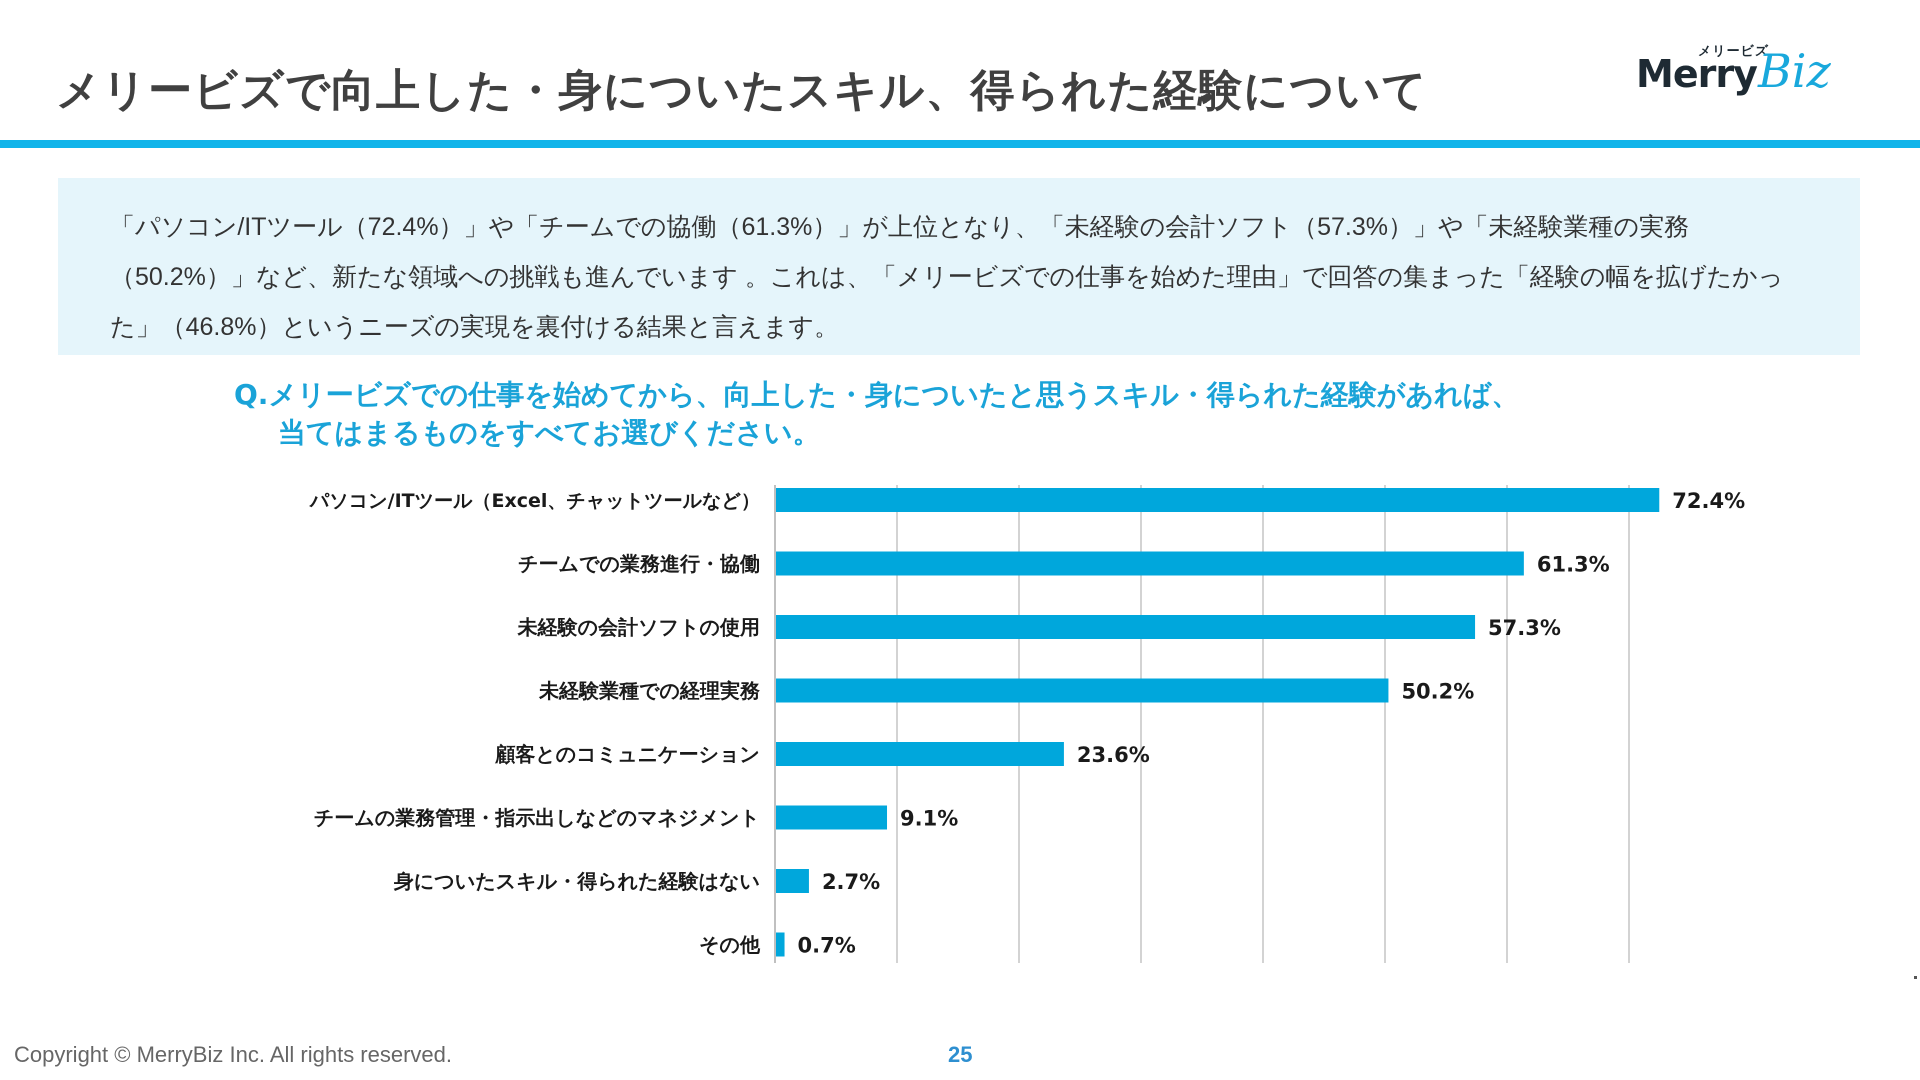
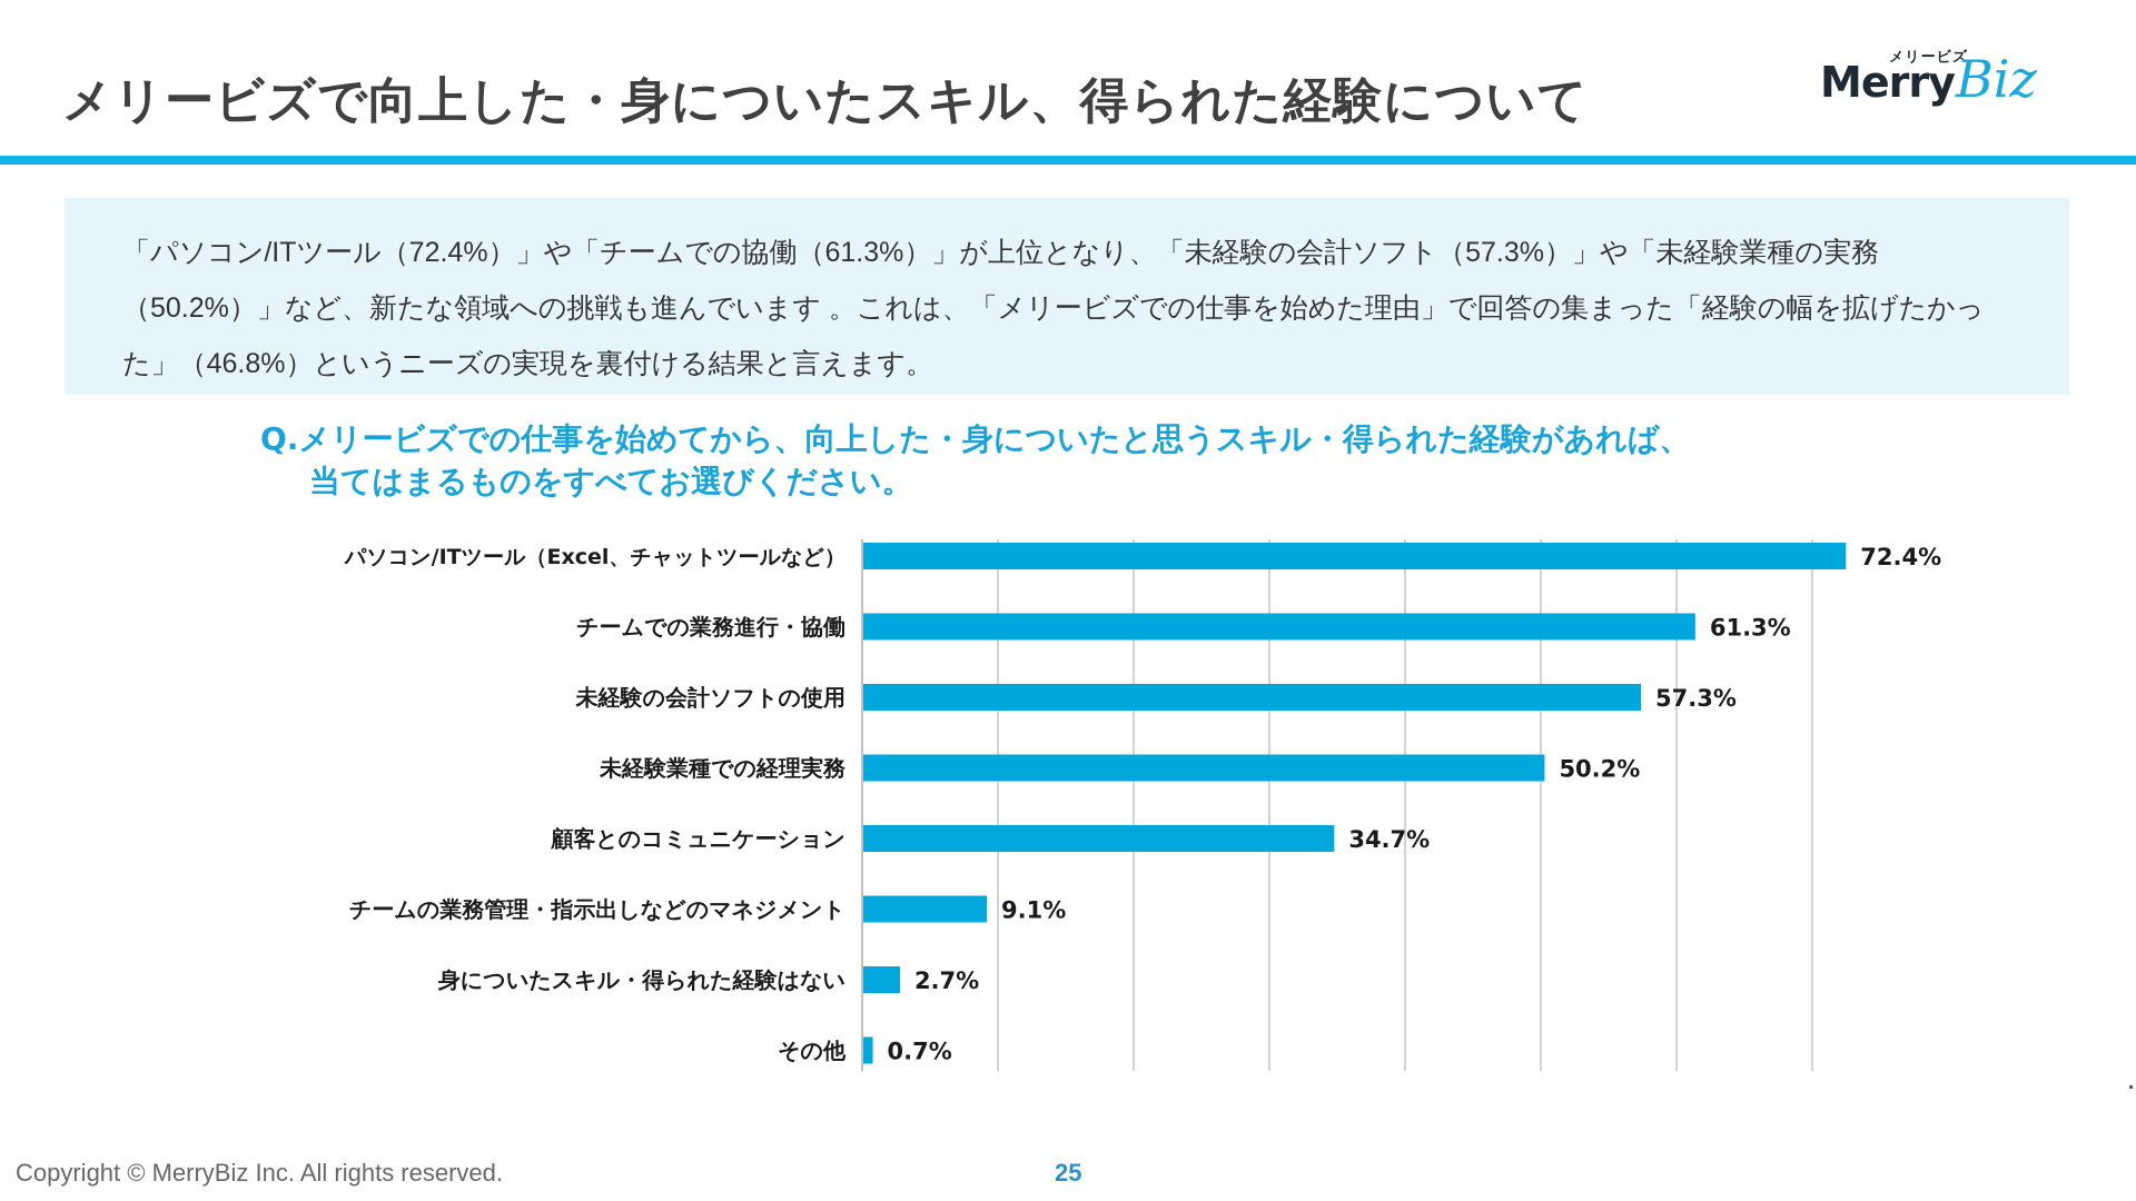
顧客とのコミュニケーション: 23.6% -> 34.7%
